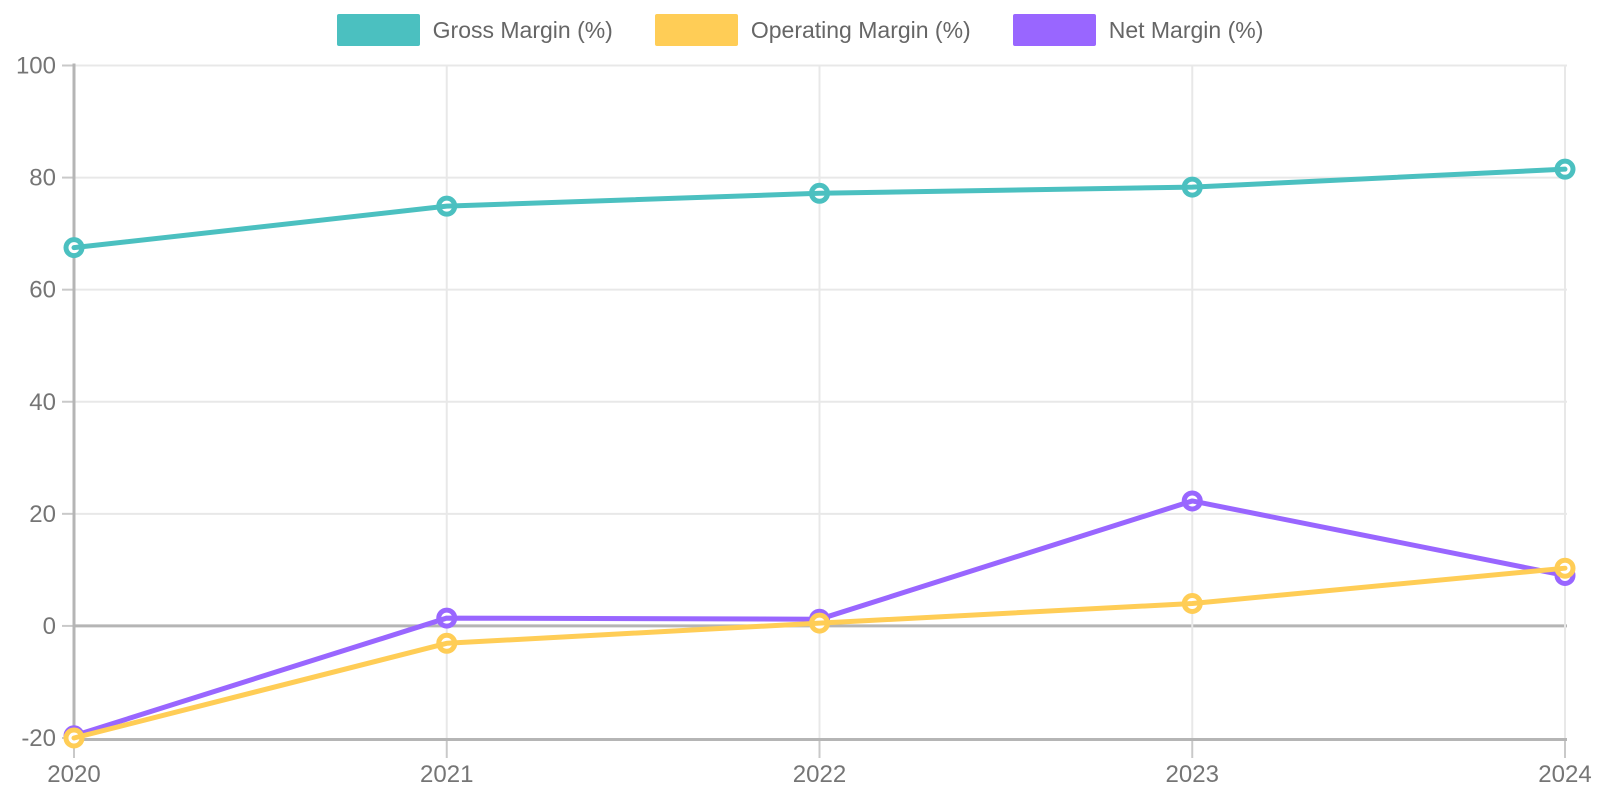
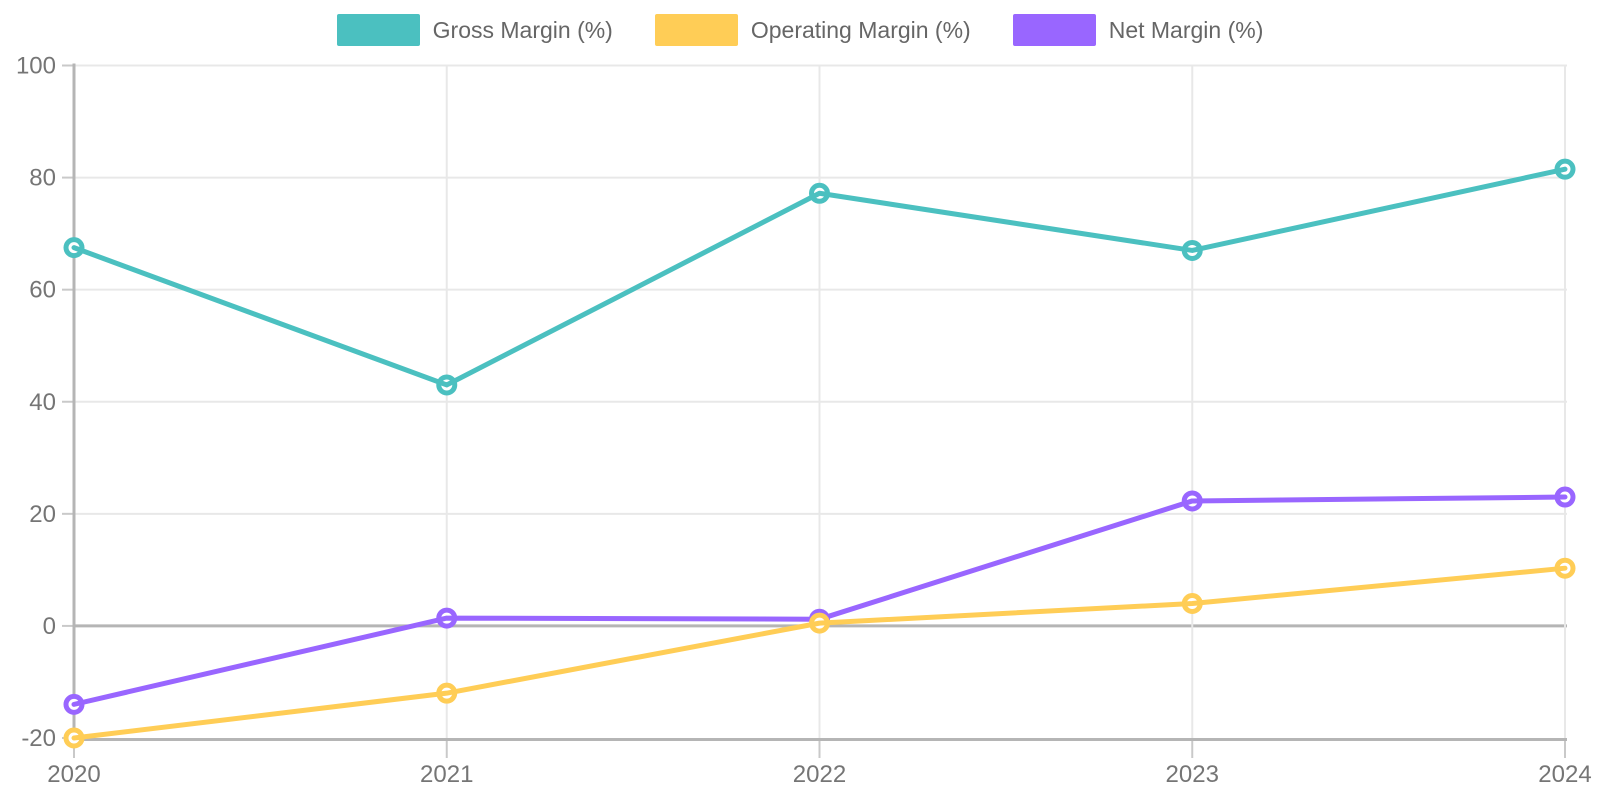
Net Margin (%)/2020: -20 -> -14
Gross Margin (%)/2021: 75 -> 43
Operating Margin (%)/2021: -3 -> -12
Gross Margin (%)/2023: 78 -> 67
Net Margin (%)/2024: 9 -> 23
